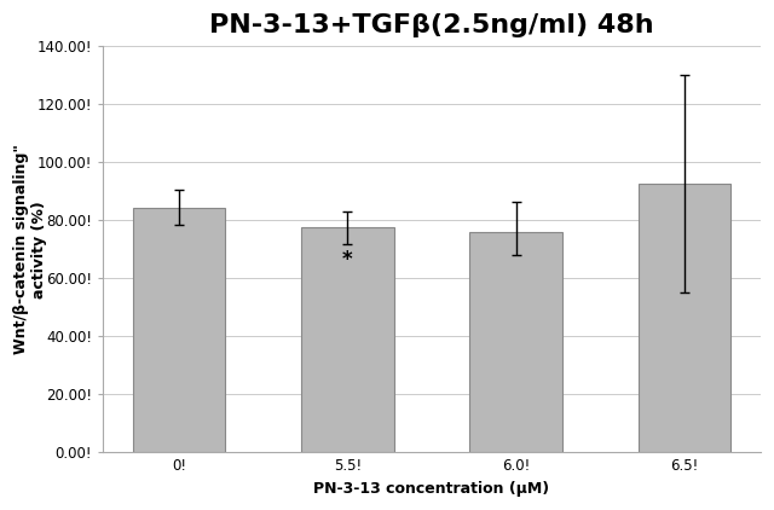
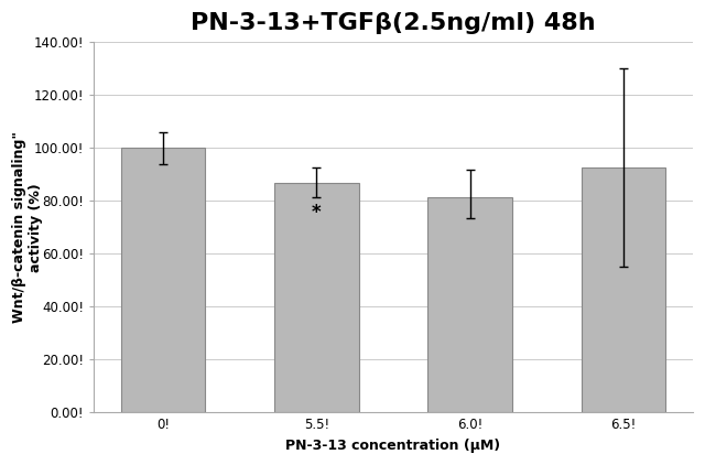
0!: 84.5! -> 100.0!
5.5!: 77.5! -> 87.0!
6.0!: 76.0! -> 81.5!
